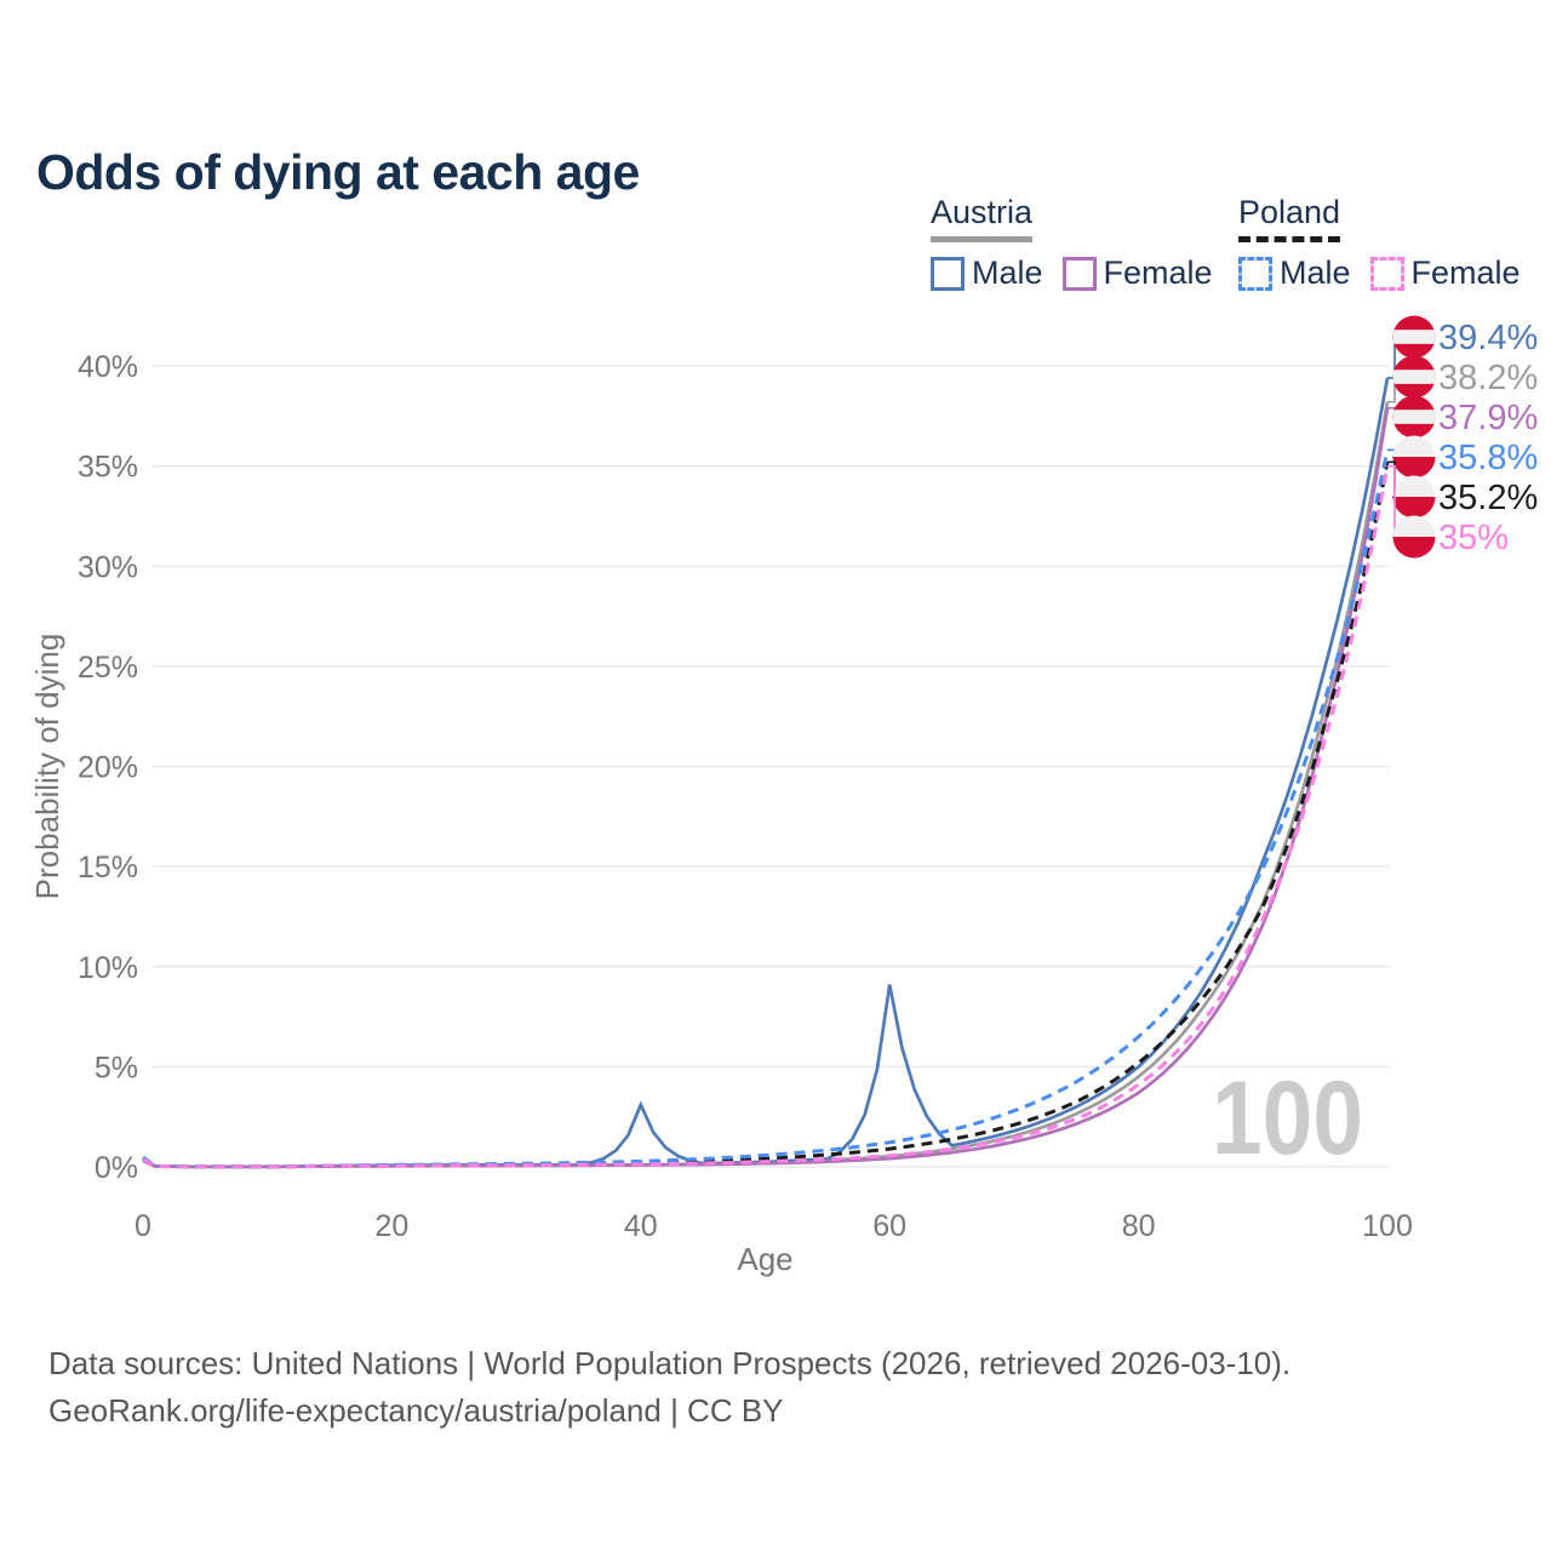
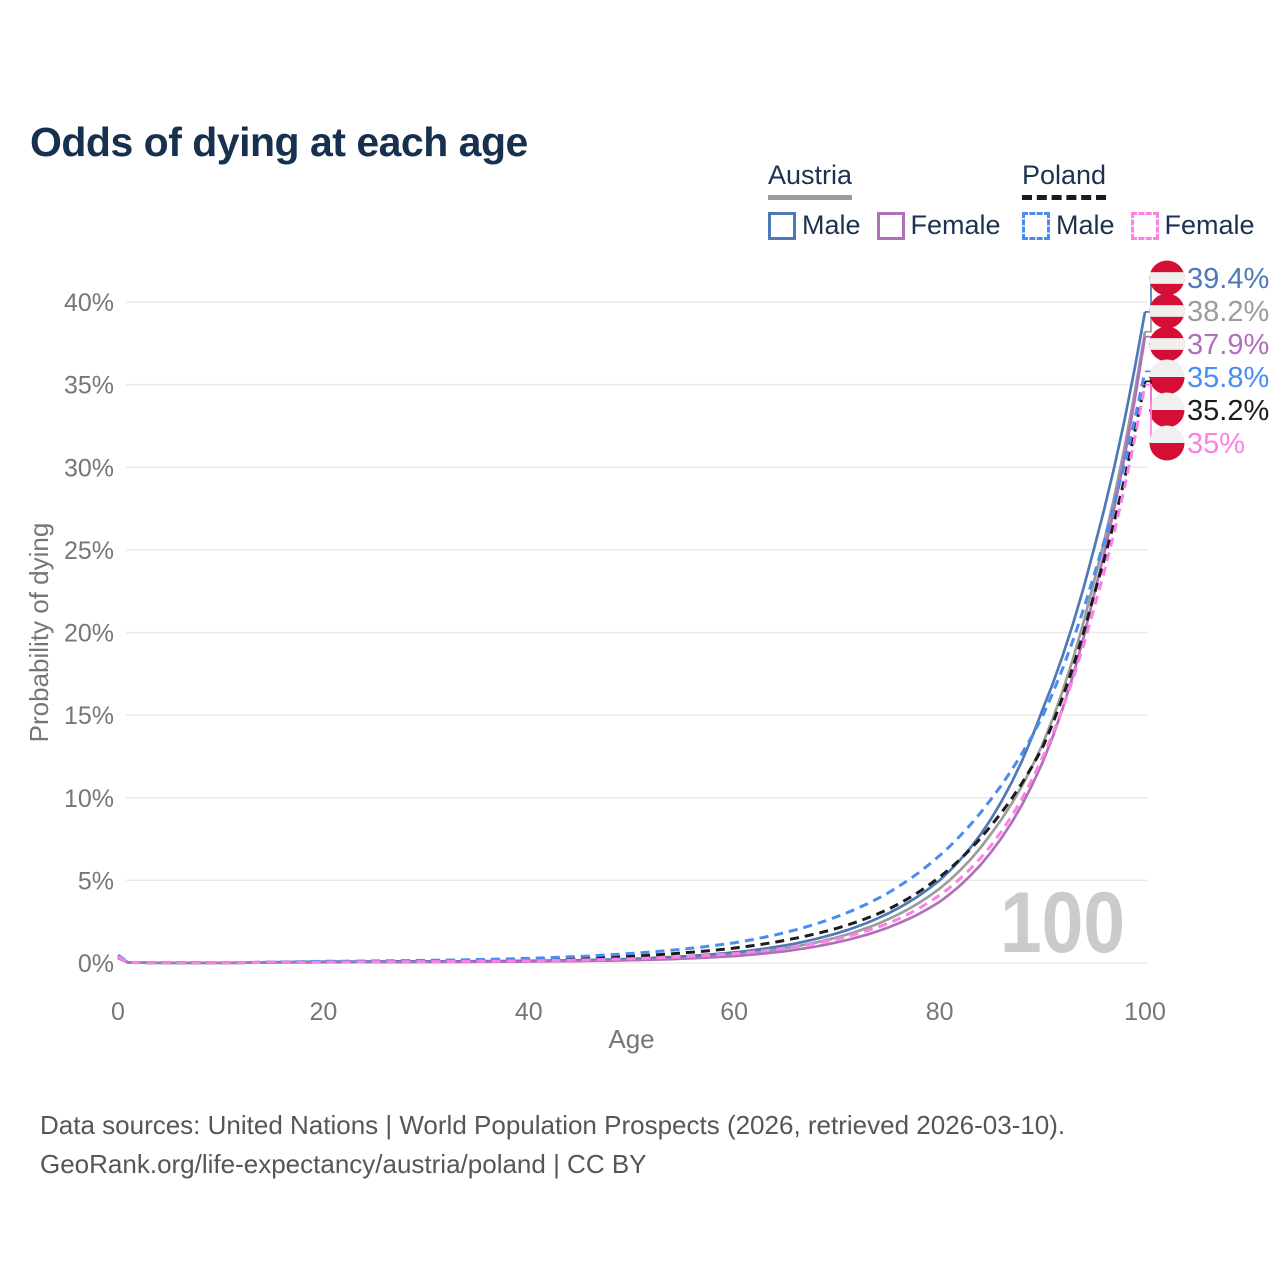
Austria Male/40: 3.1% -> 0.1%
Austria Male/60: 9.1% -> 0.6%
